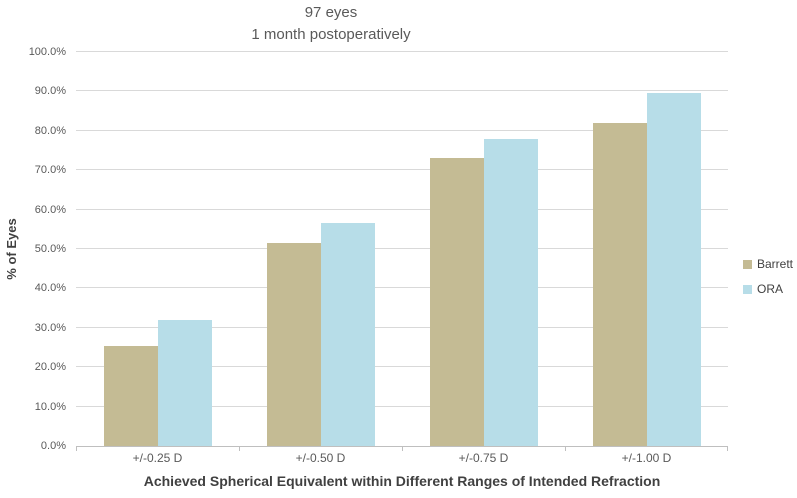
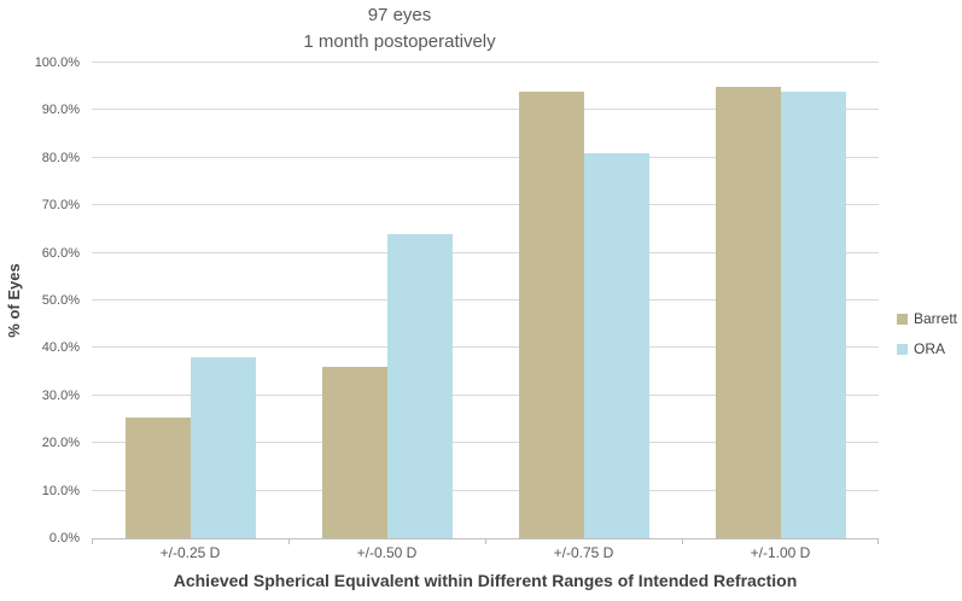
ORA/+/-0.25 D: 32% -> 38%
Barrett/+/-0.50 D: 52% -> 36%
ORA/+/-0.50 D: 56% -> 64%
Barrett/+/-0.75 D: 73% -> 94%
ORA/+/-0.75 D: 78% -> 81%
Barrett/+/-1.00 D: 82% -> 95%
ORA/+/-1.00 D: 90% -> 94%
